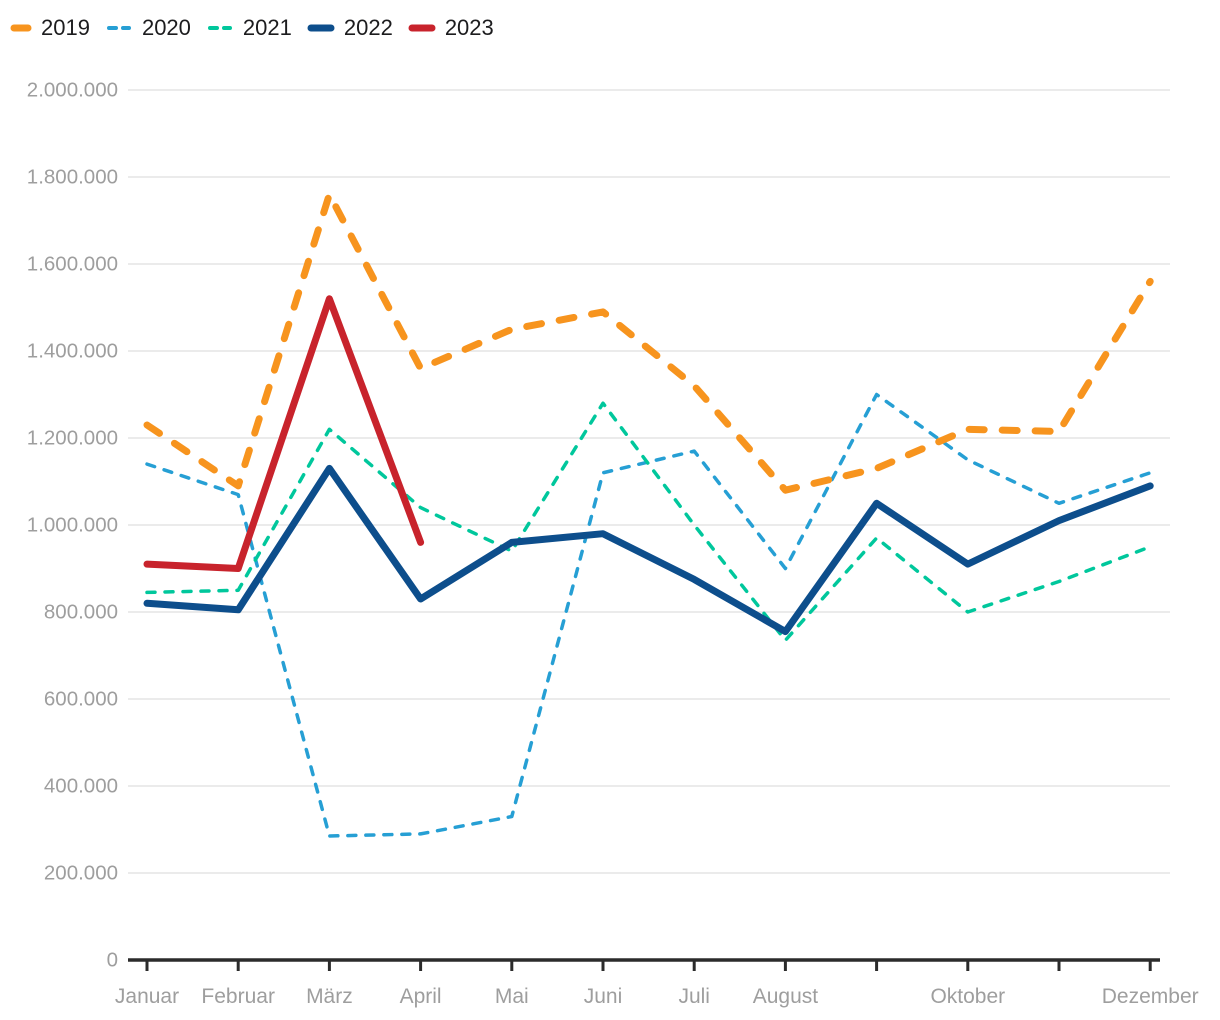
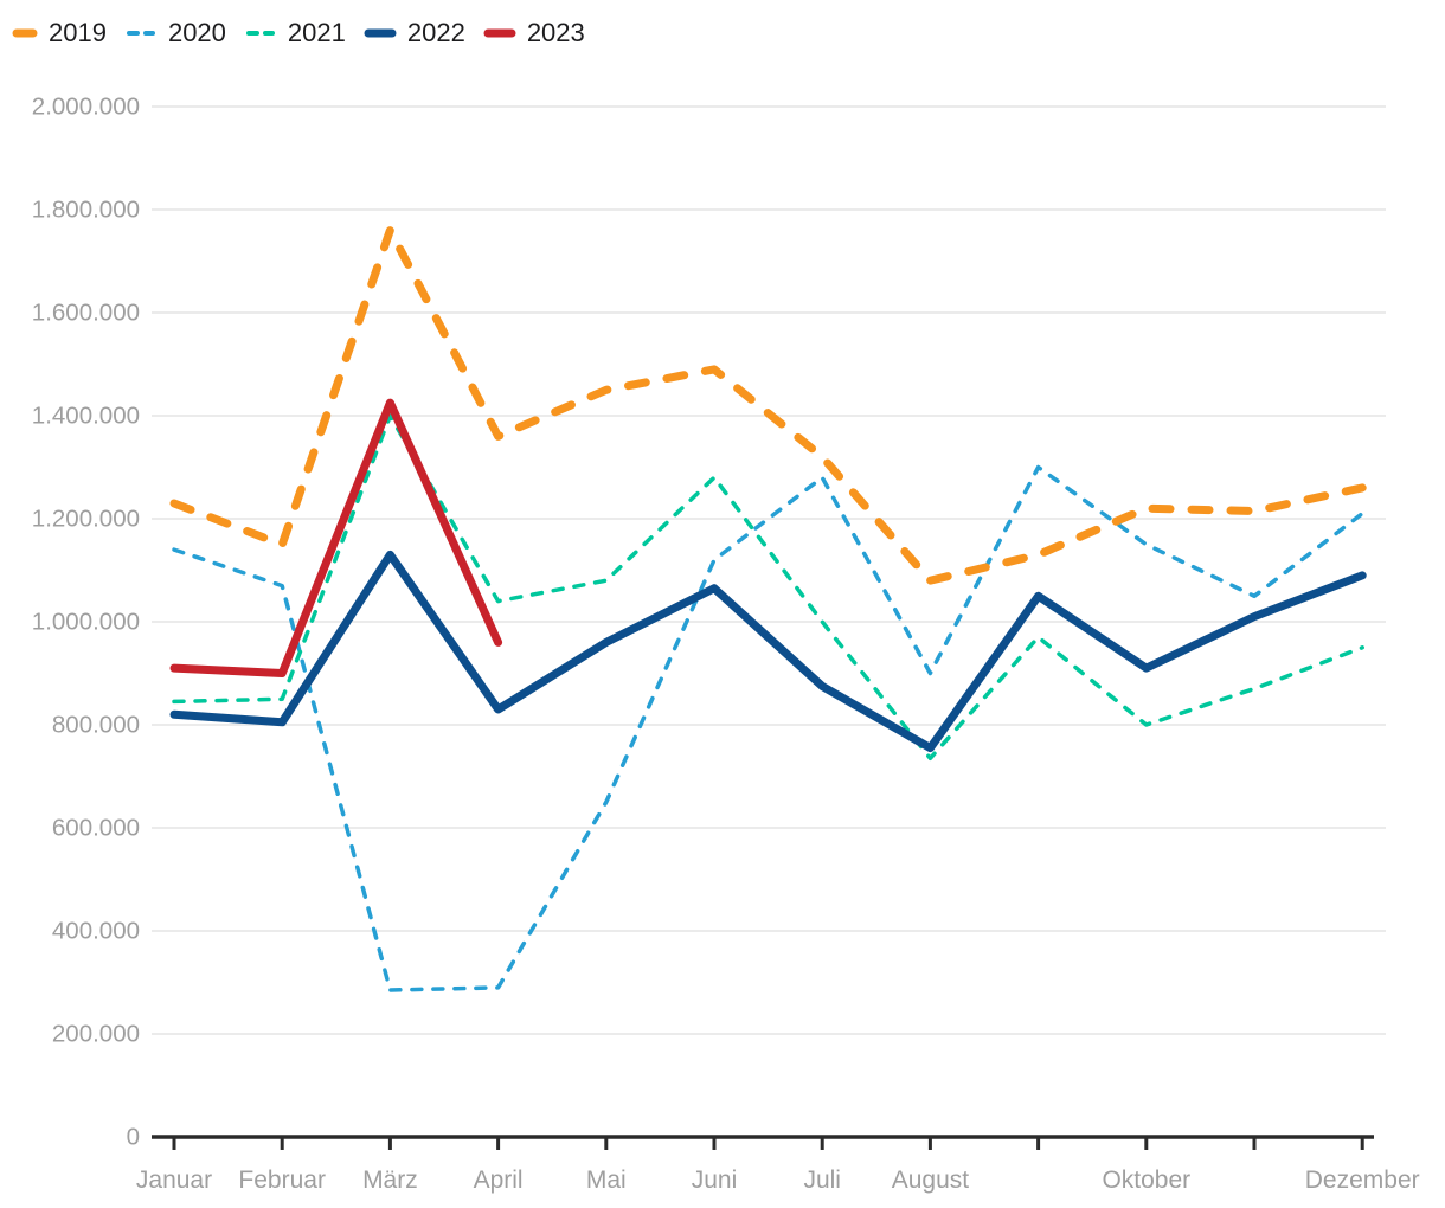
2019/Februar: 1090000 -> 1150000
2021/März: 1220000 -> 1400000
2023/März: 1520000 -> 1420000
2020/Mai: 330000 -> 650000
2021/Mai: 940000 -> 1080000
2022/Juni: 980000 -> 1060000
2020/Juli: 1170000 -> 1280000
2019/Dezember: 1560000 -> 1260000
2020/Dezember: 1120000 -> 1210000
